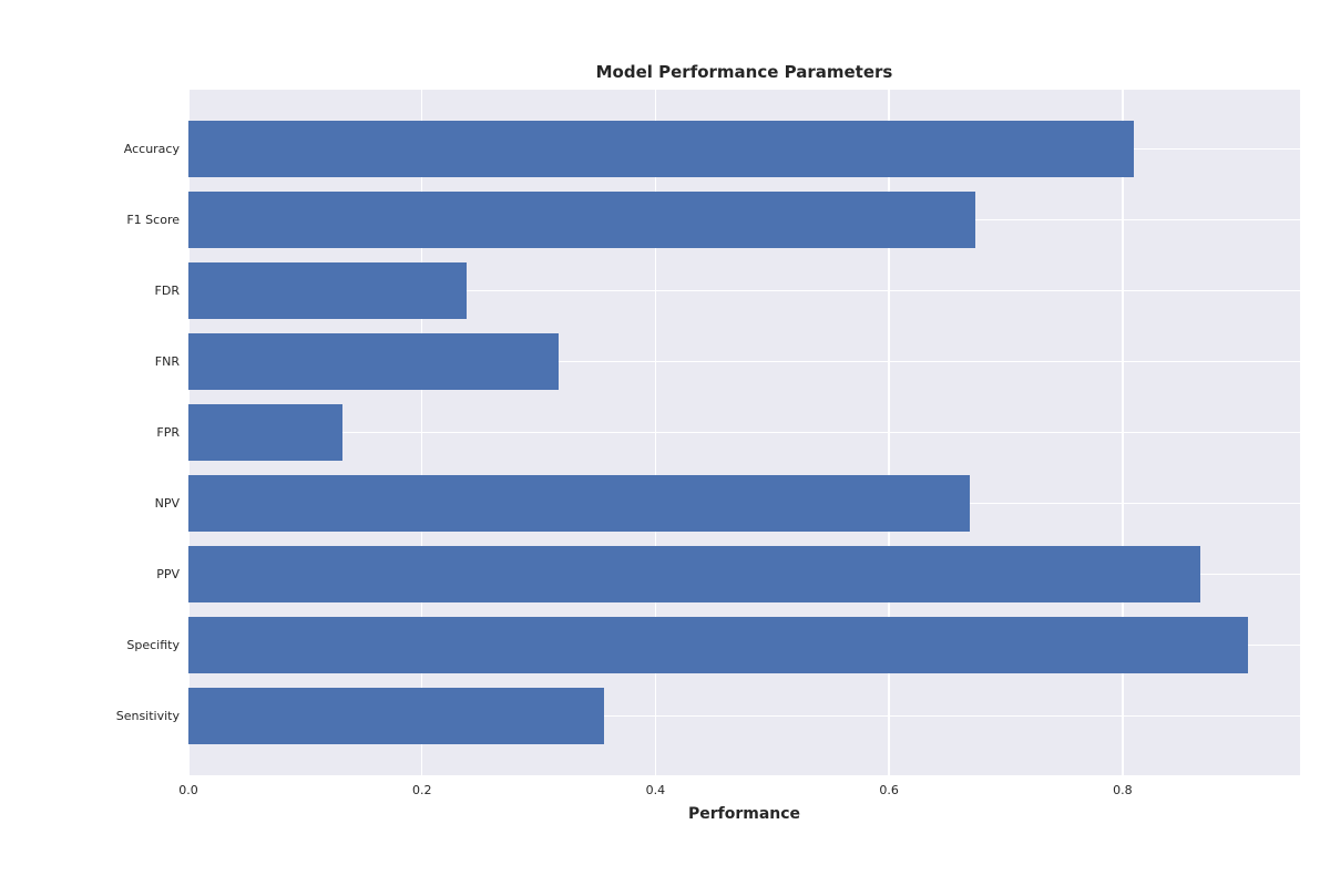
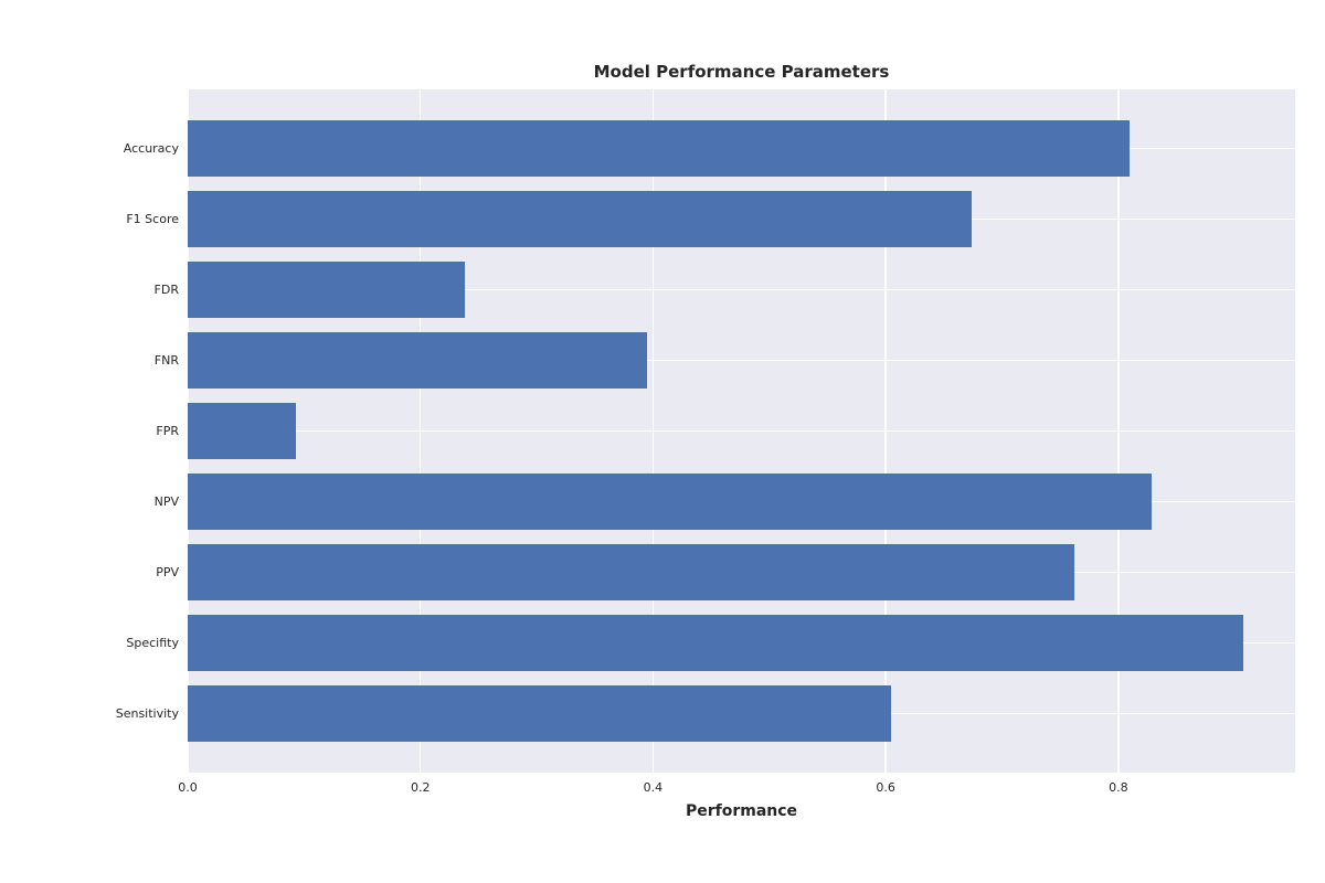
FNR: 0.317 -> 0.395
FPR: 0.132 -> 0.093
NPV: 0.669 -> 0.829
PPV: 0.867 -> 0.762
Sensitivity: 0.356 -> 0.605
